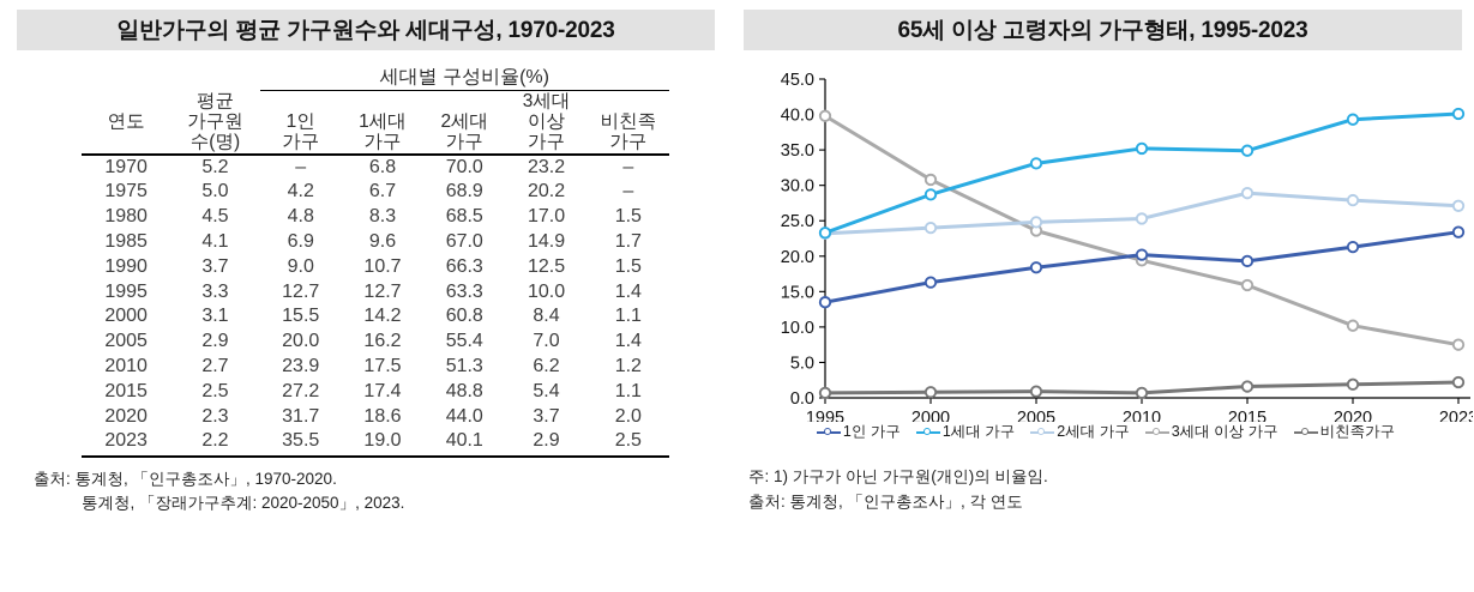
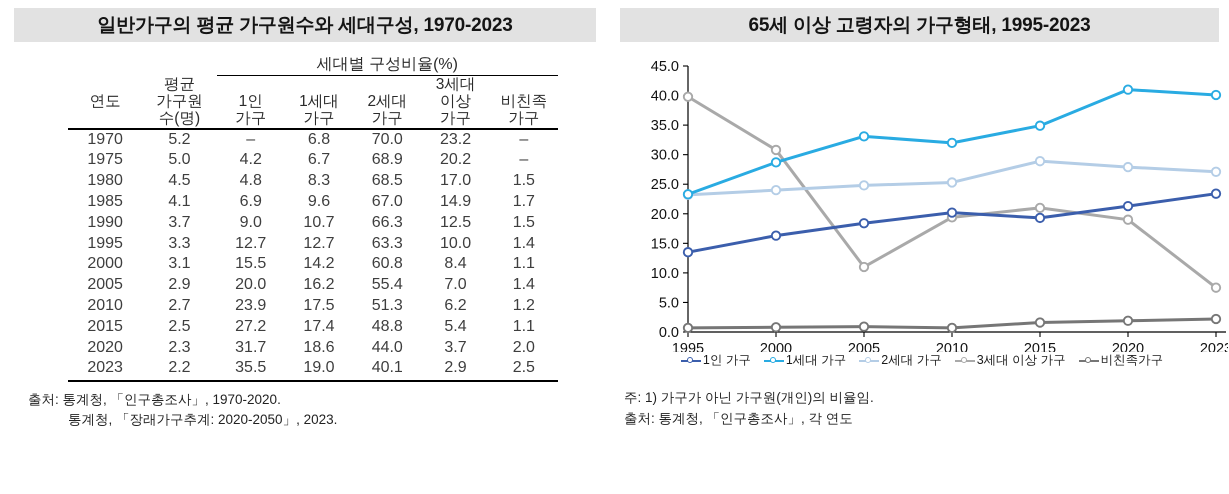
3세대 이상 가구/2005: 24 -> 11
1세대 가구/2010: 35 -> 32
3세대 이상 가구/2015: 16 -> 21
1세대 가구/2020: 39 -> 41
3세대 이상 가구/2020: 10 -> 19
